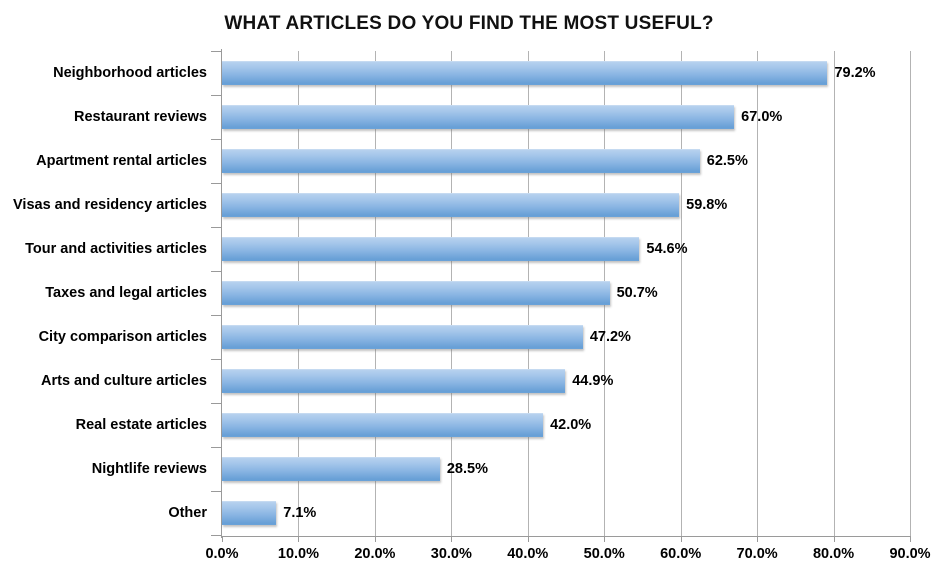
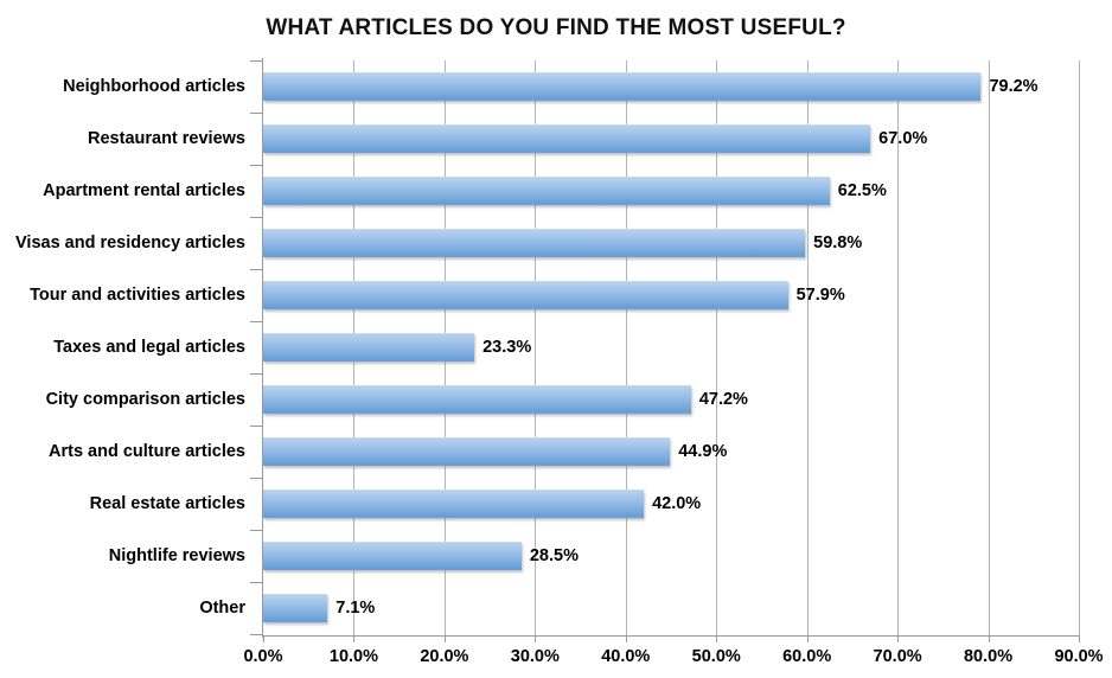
Tour and activities articles: 54.6% -> 57.9%
Taxes and legal articles: 50.7% -> 23.3%
